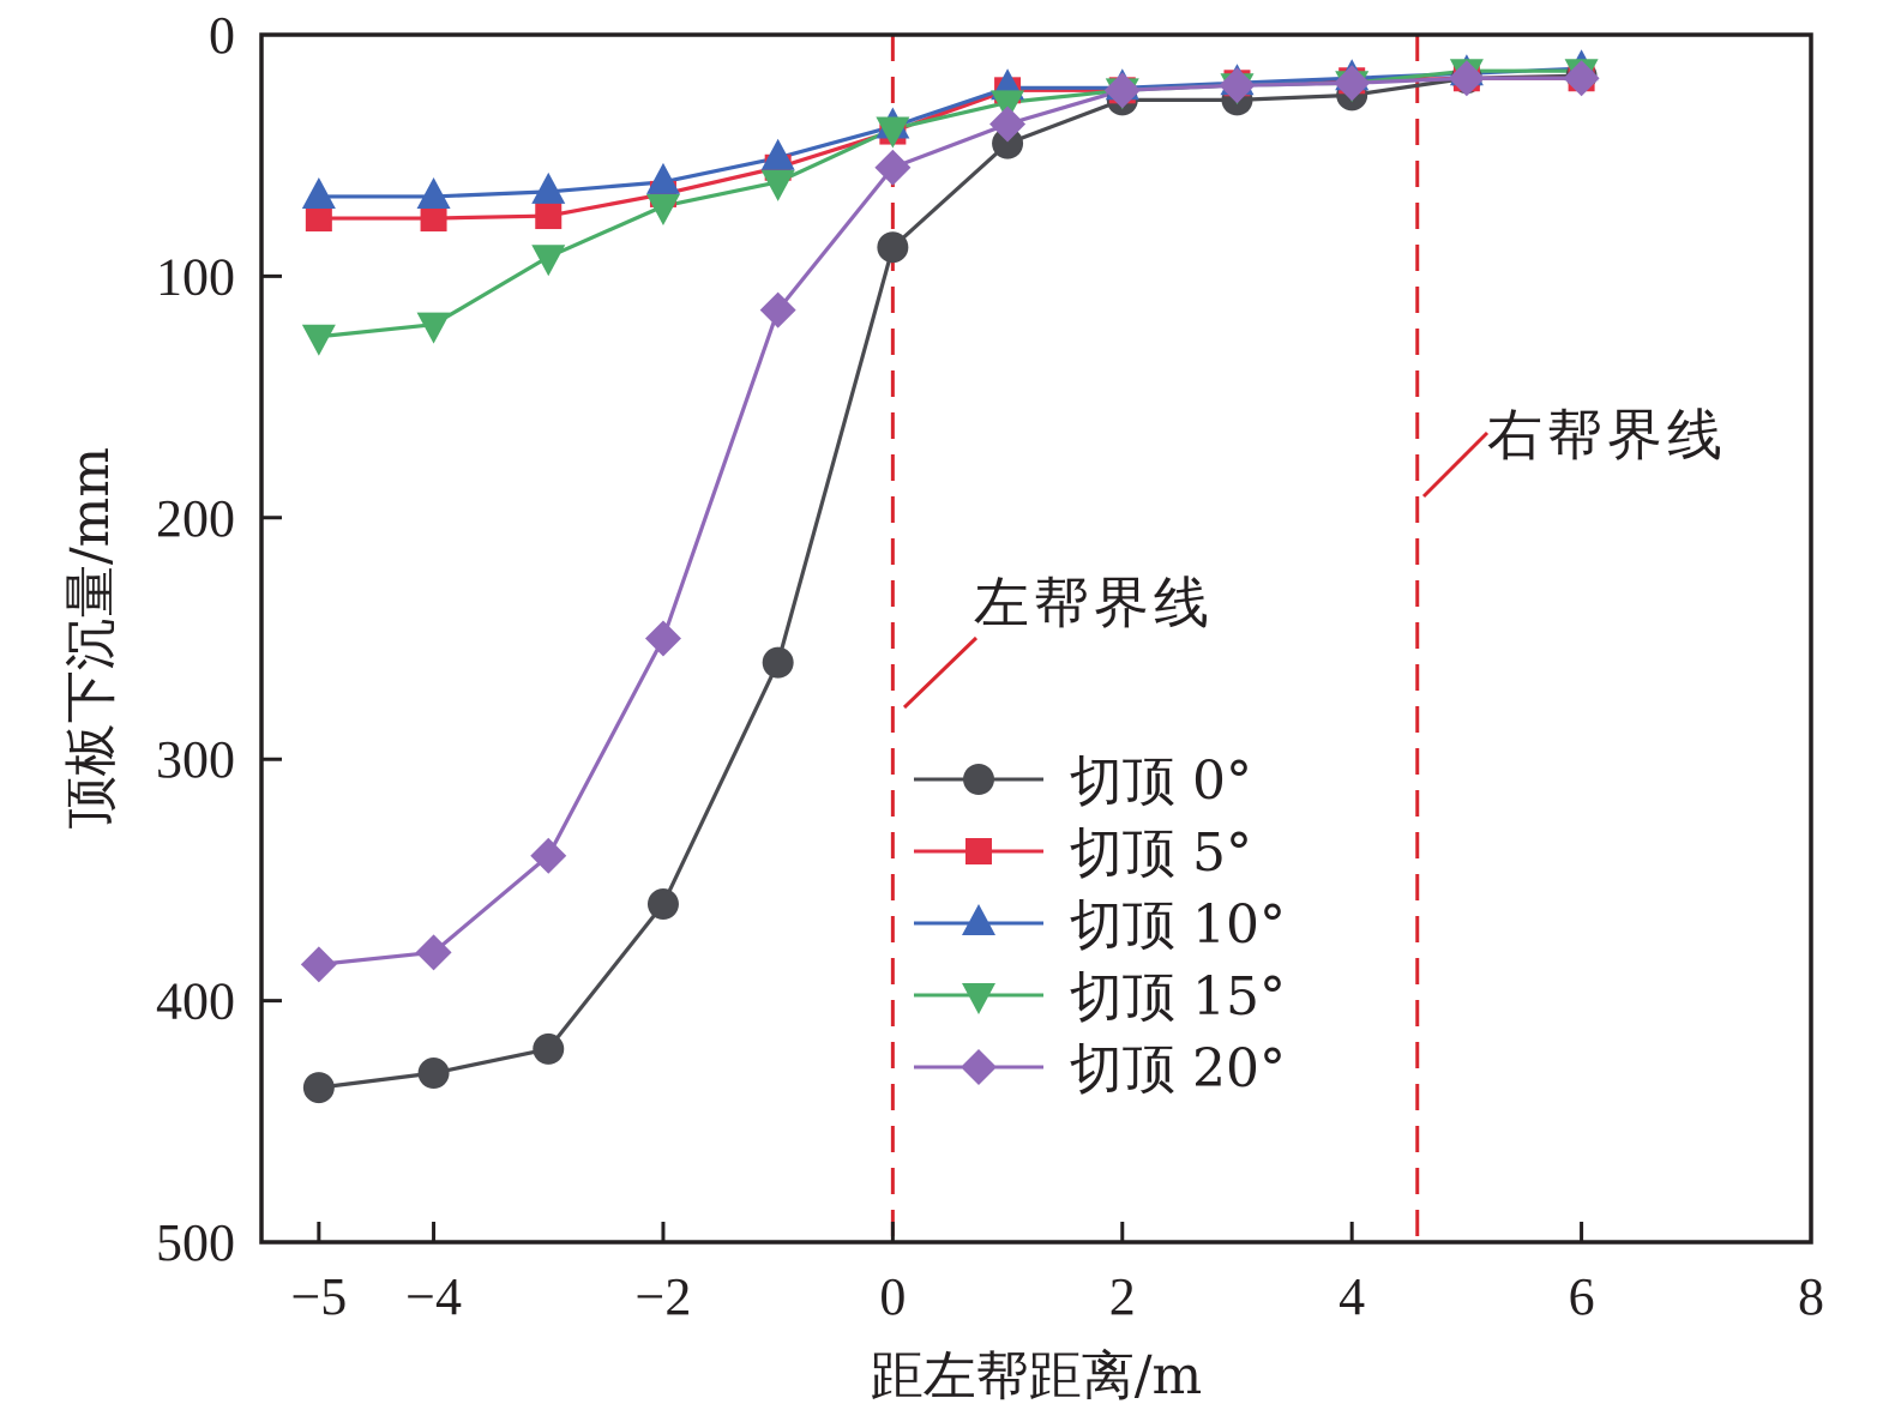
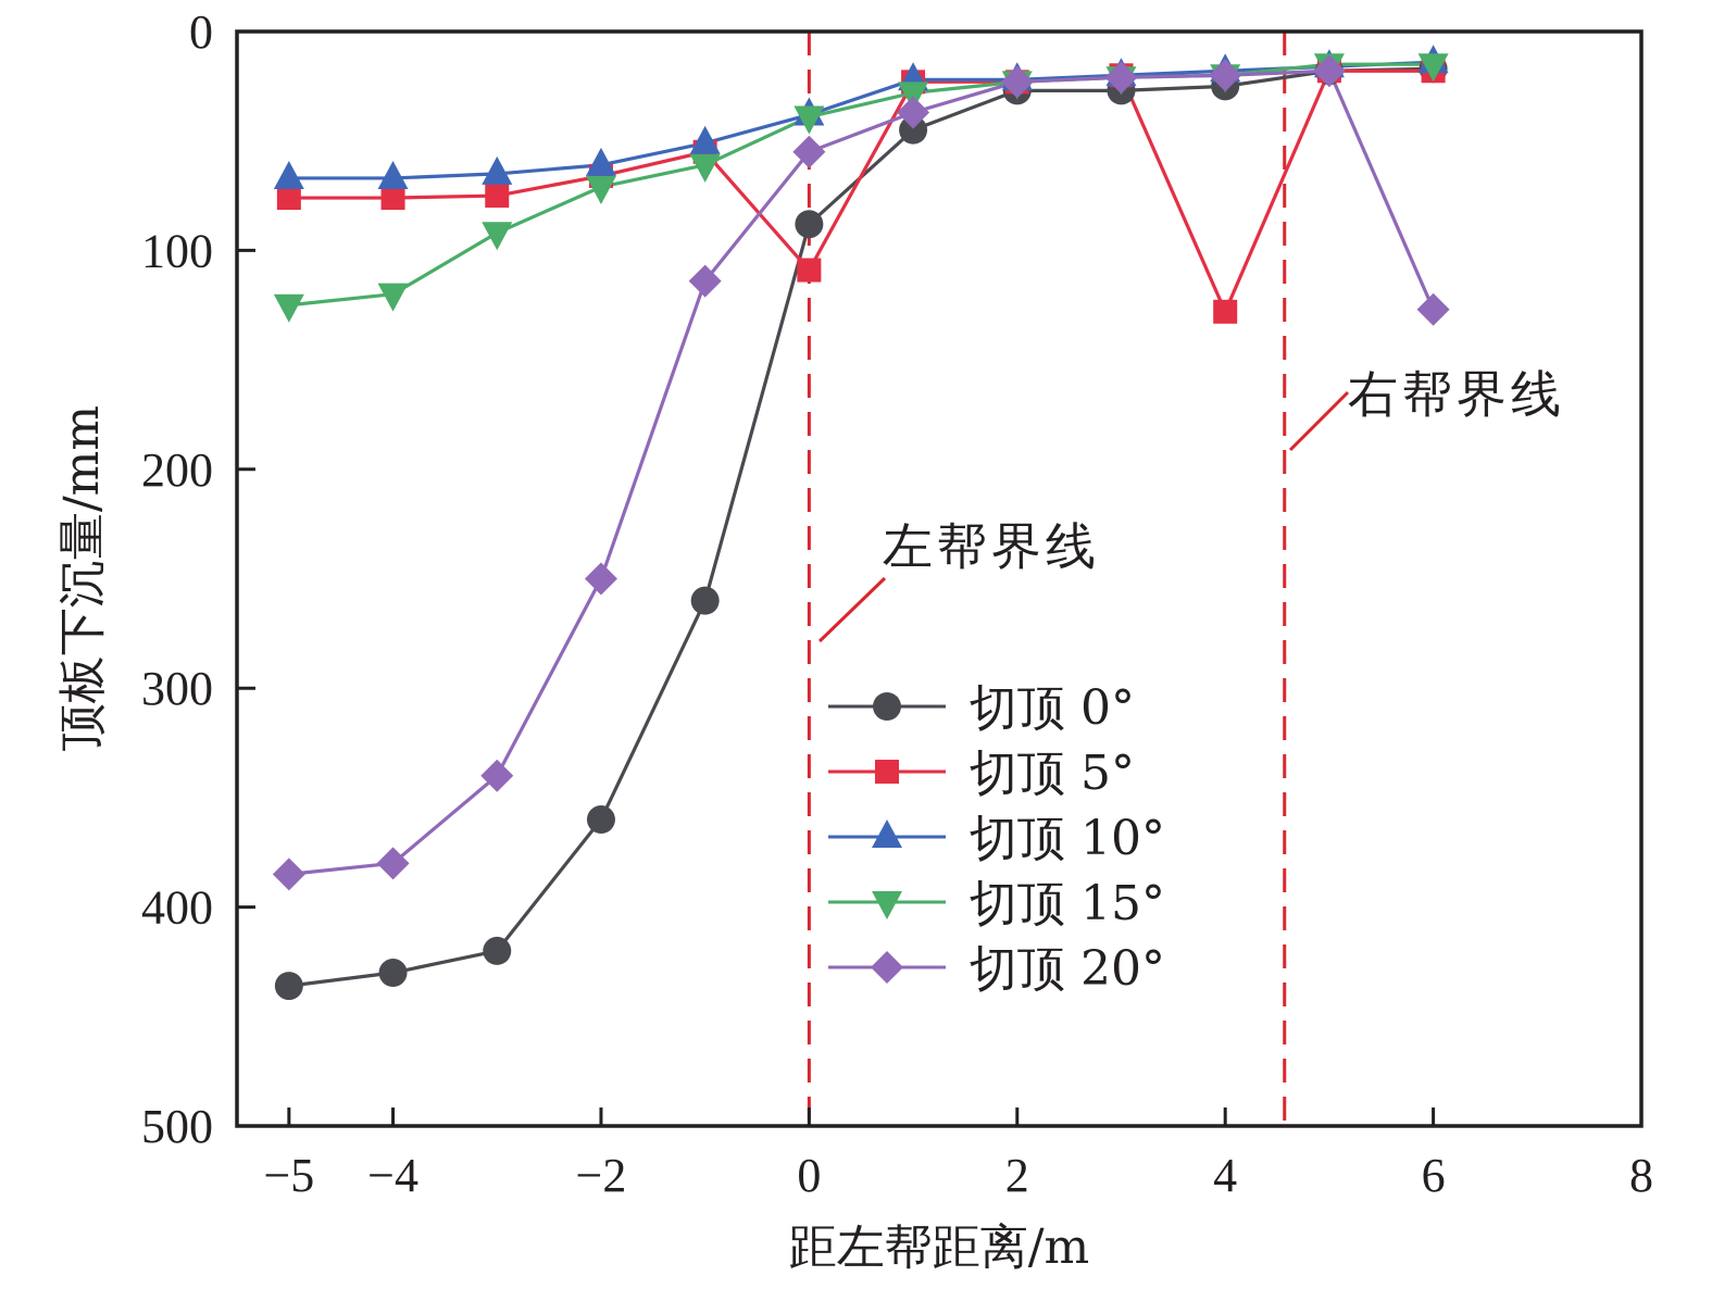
切顶 5°/0: 40 -> 109
切顶 5°/4: 19 -> 128
切顶 20°/6: 18 -> 127
